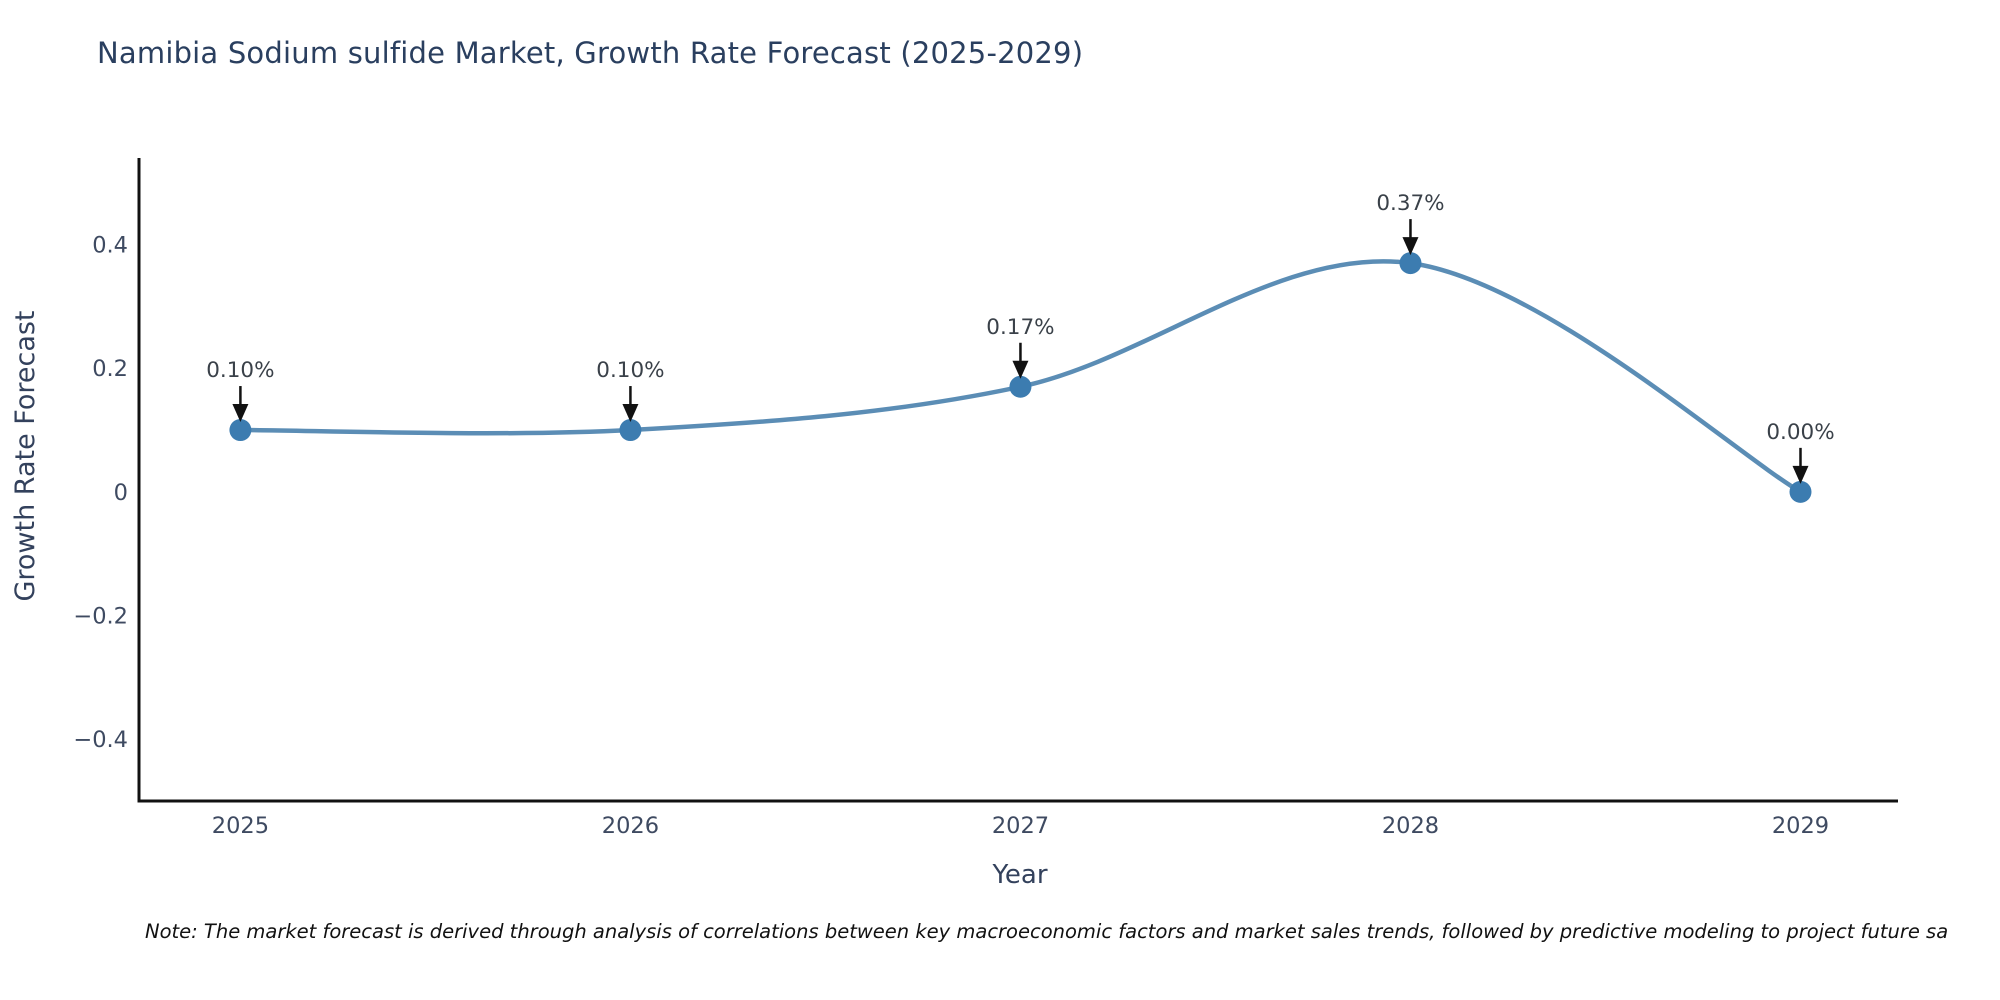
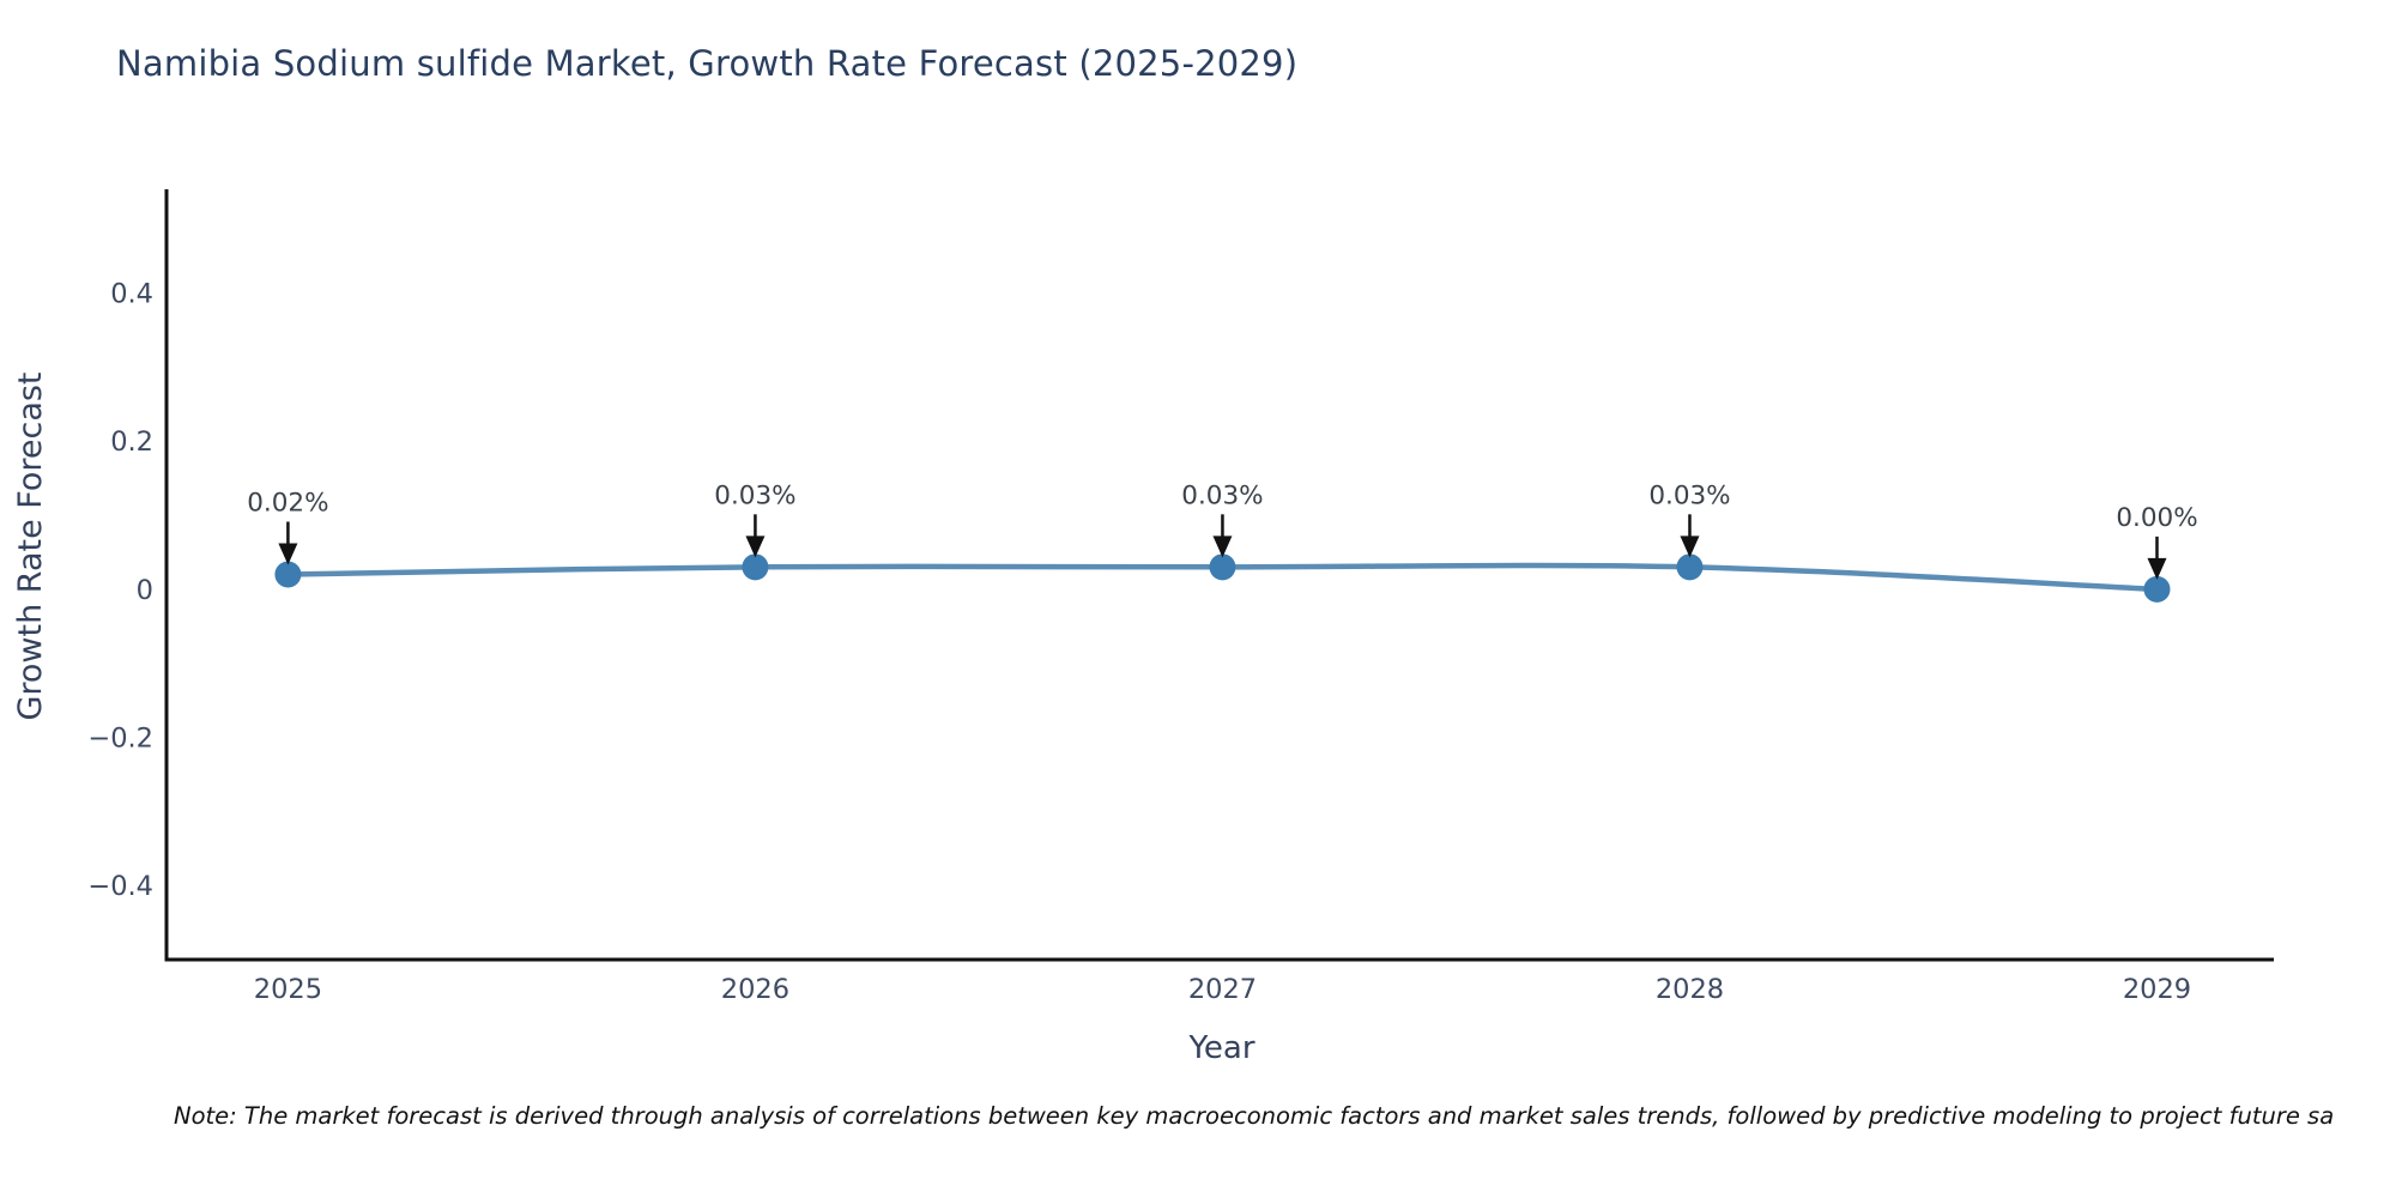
2025: 0.10% -> 0.02%
2026: 0.10% -> 0.03%
2027: 0.17% -> 0.03%
2028: 0.37% -> 0.03%
